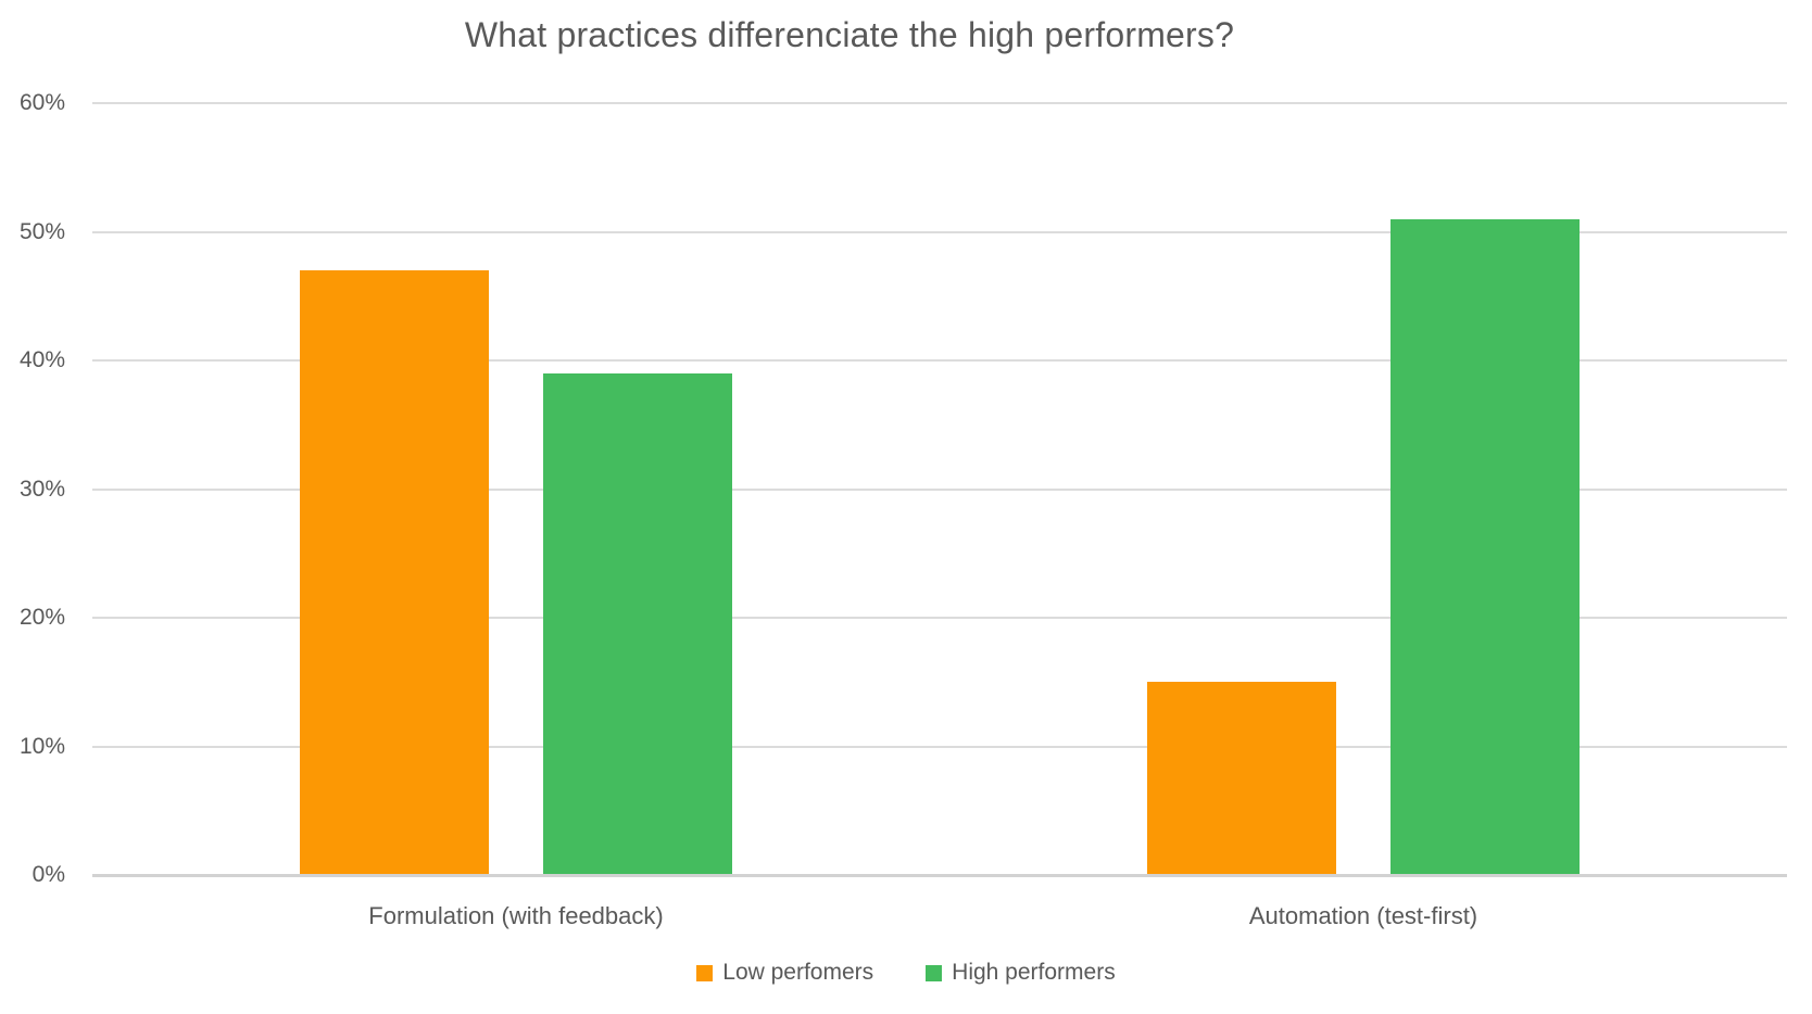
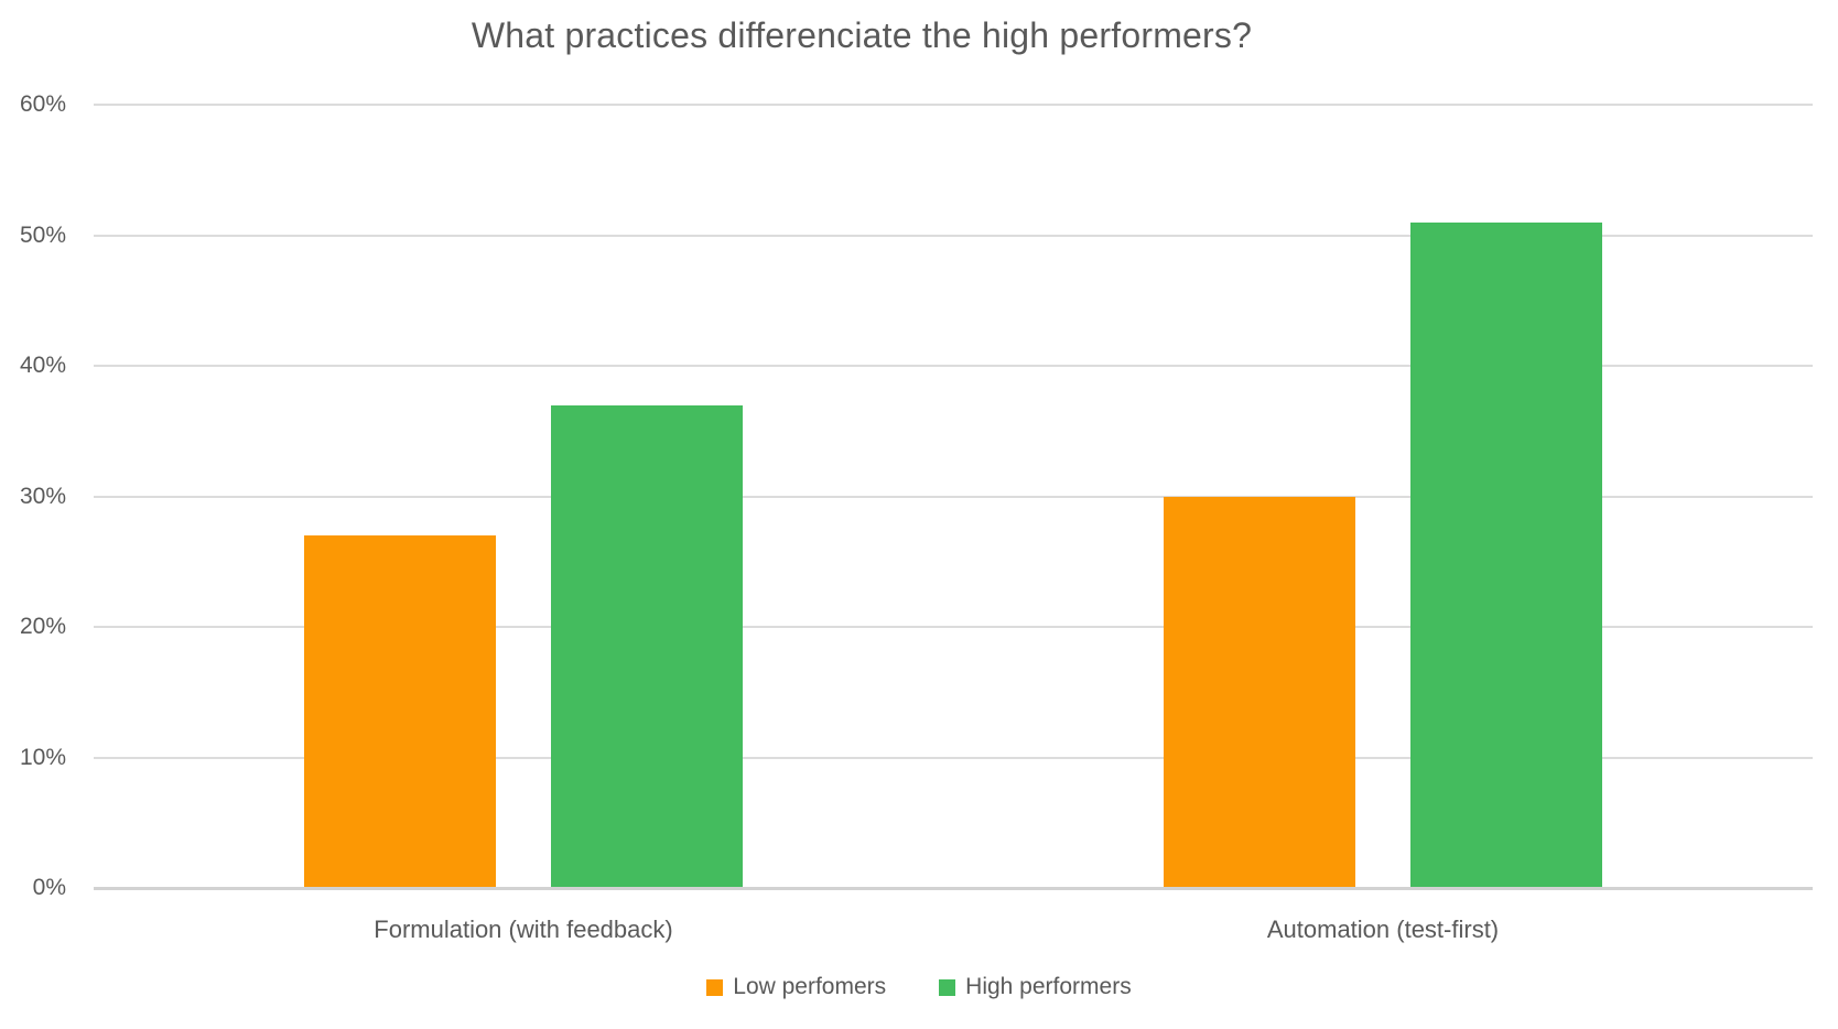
Low perfomers/Formulation (with feedback): 47% -> 27%
High performers/Formulation (with feedback): 39% -> 37%
Low perfomers/Automation (test-first): 15% -> 30%
